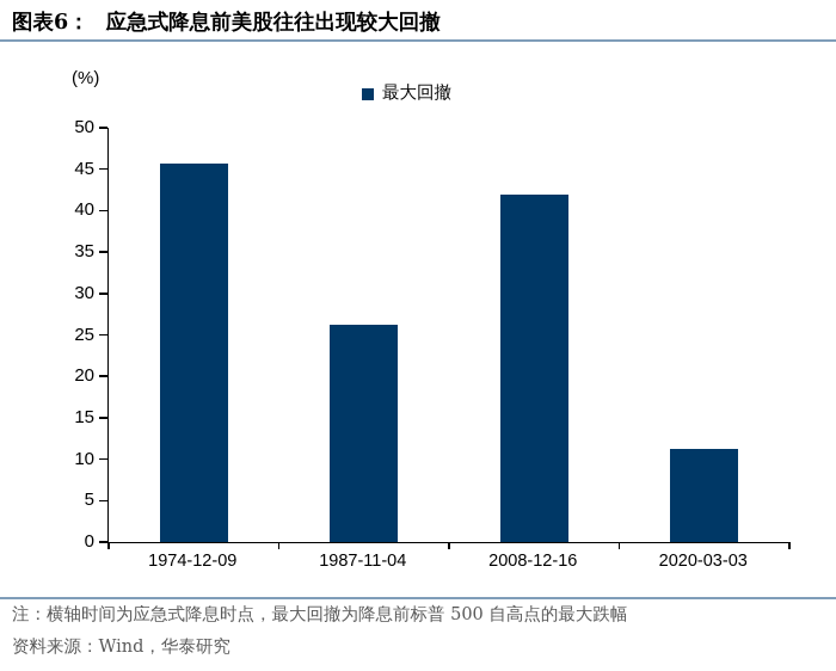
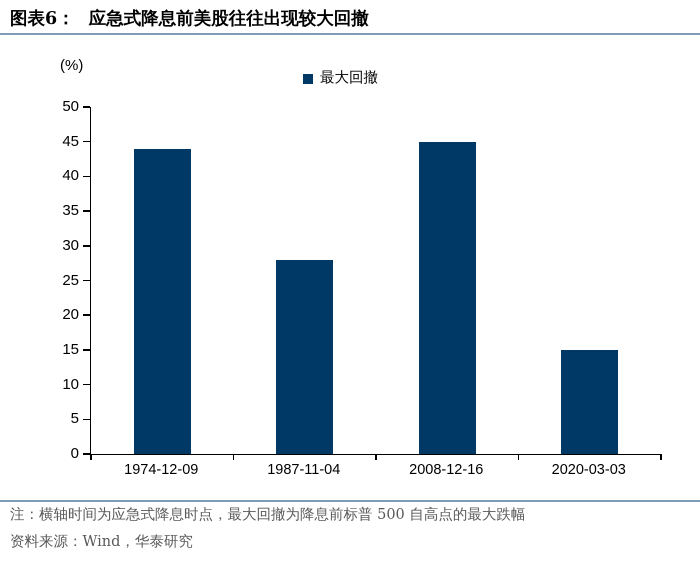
1974-12-09: 46 -> 44
1987-11-04: 26 -> 28
2008-12-16: 42 -> 45
2020-03-03: 11 -> 15
